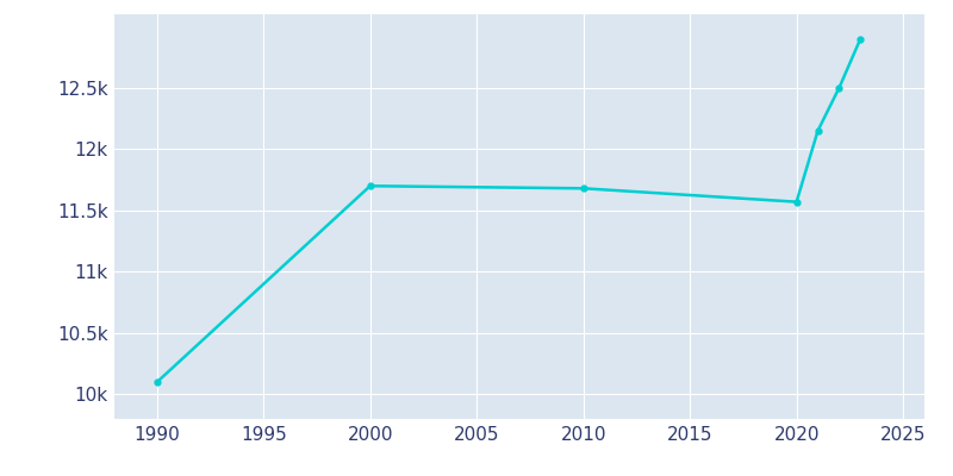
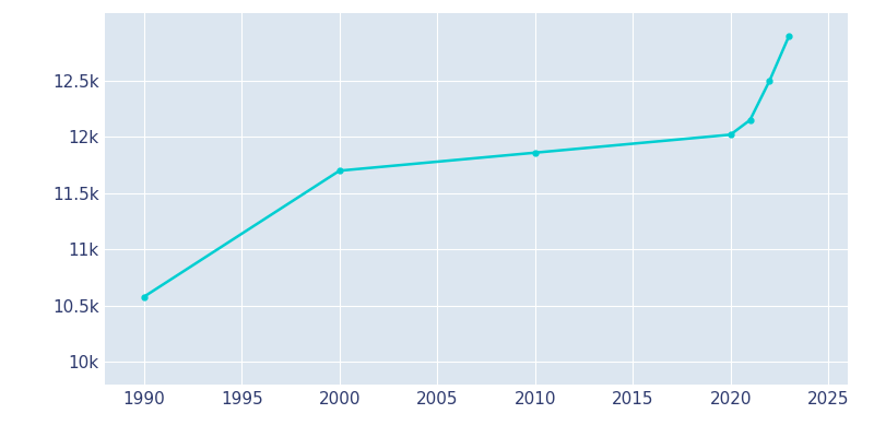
1990: 10.10k -> 10.58k
2010: 11.68k -> 11.86k
2020: 11.57k -> 12.02k
